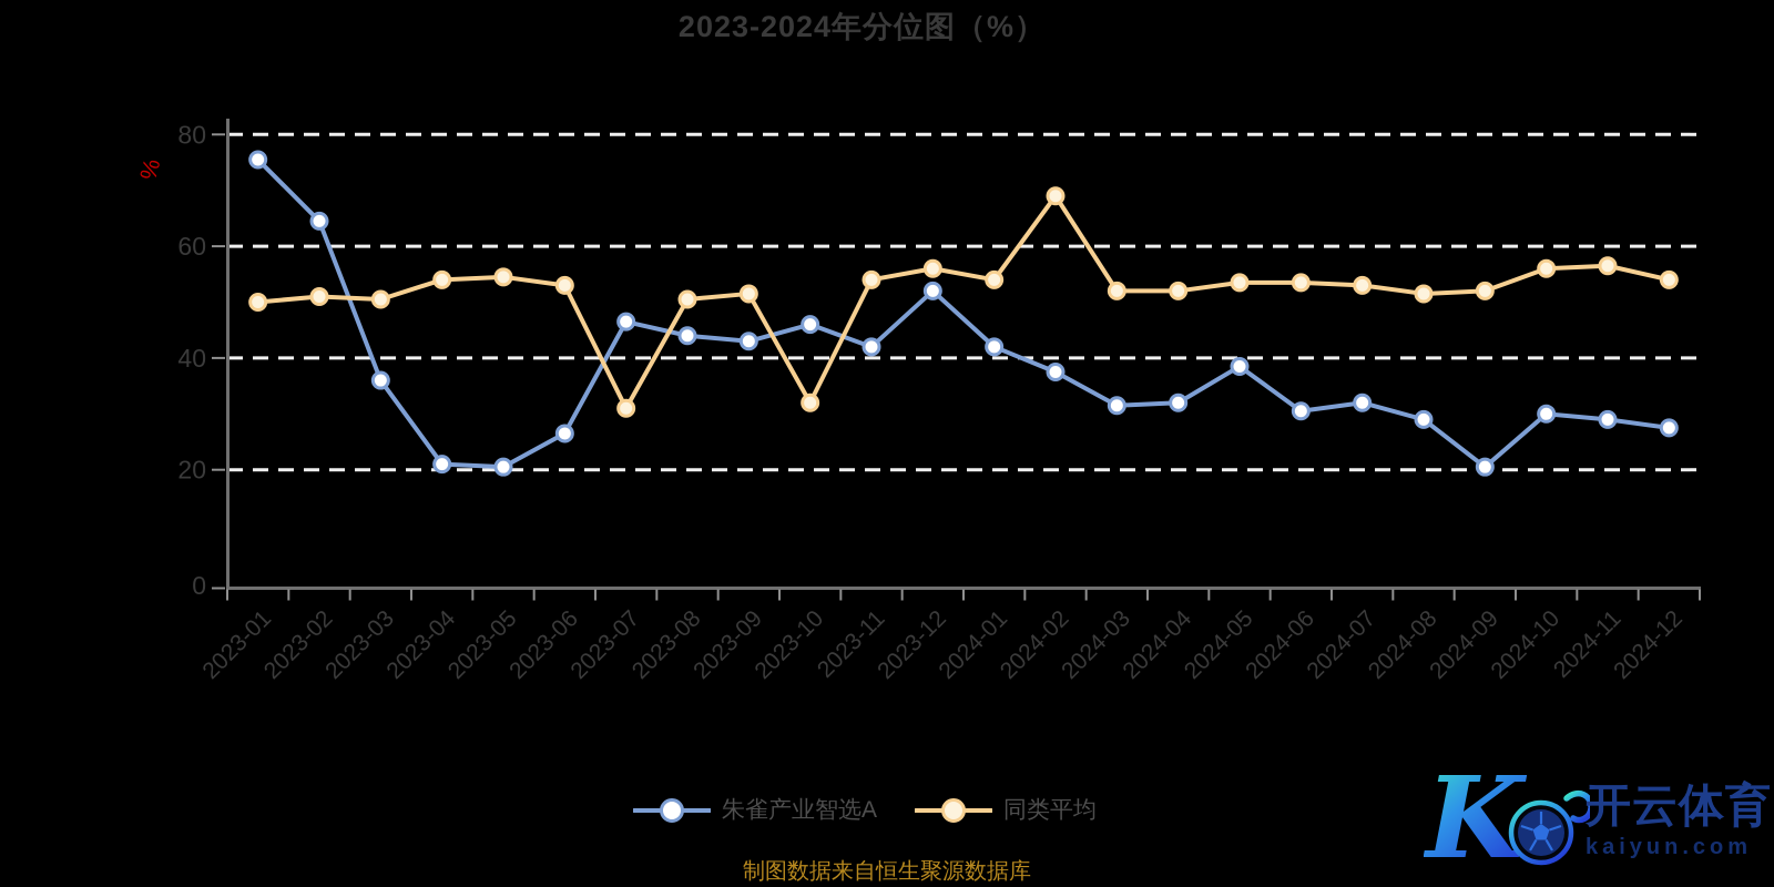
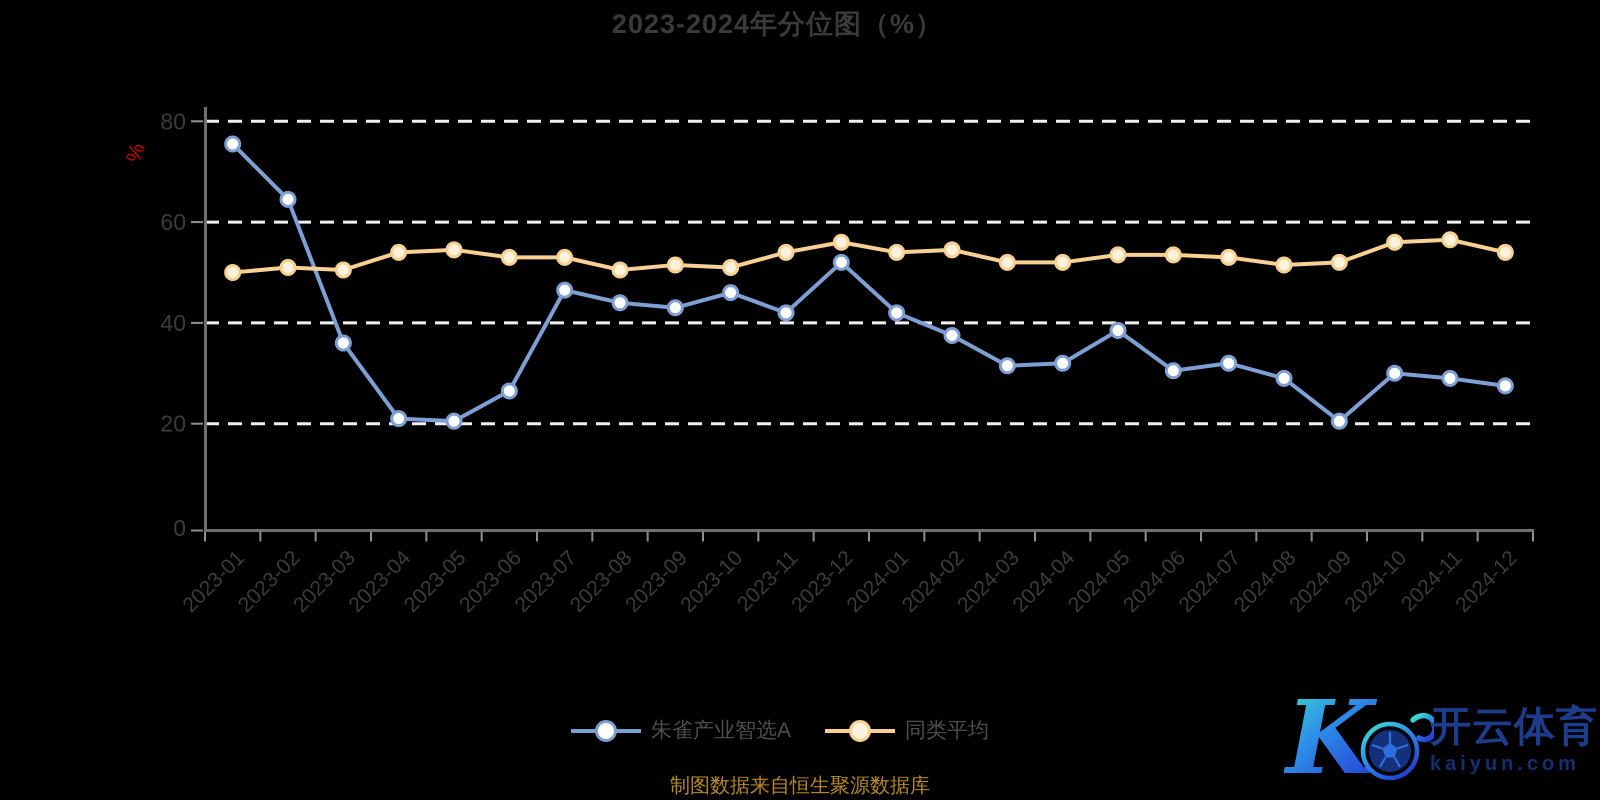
同类平均/2023-07: 31 -> 53
同类平均/2023-10: 32 -> 51
同类平均/2024-02: 69 -> 54
